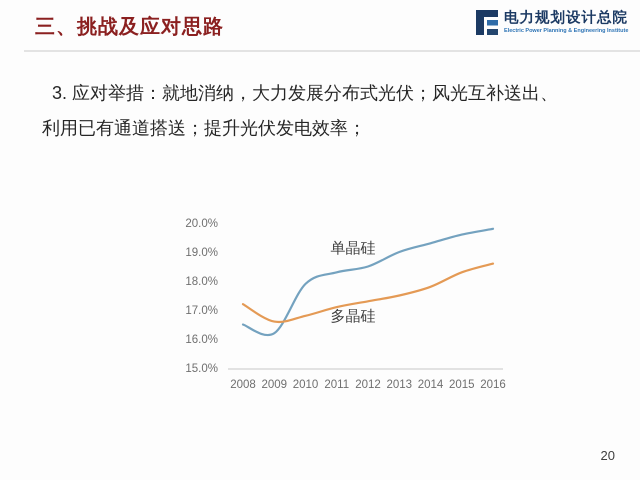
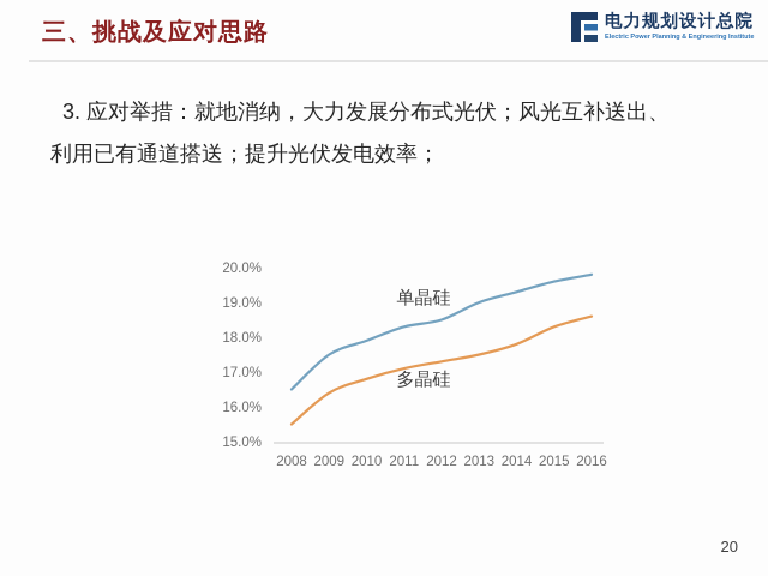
多晶硅/2008: 17.2% -> 15.5%
单晶硅/2009: 16.2% -> 17.5%
多晶硅/2009: 16.6% -> 16.4%
